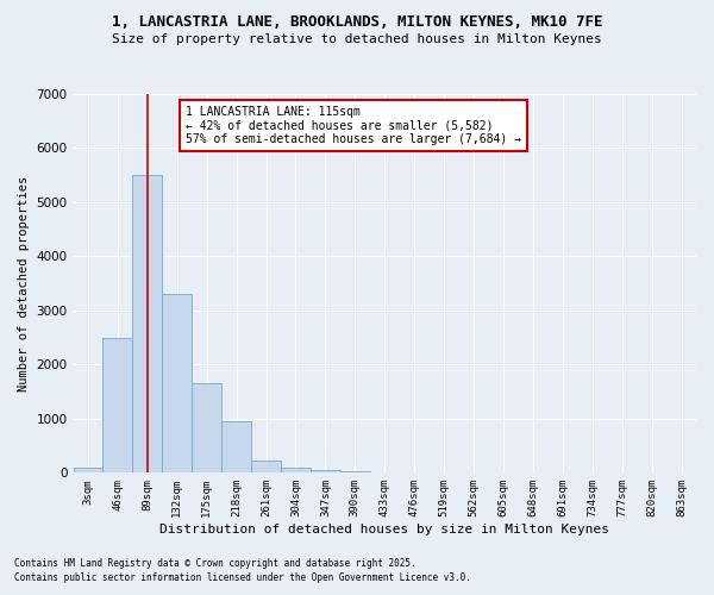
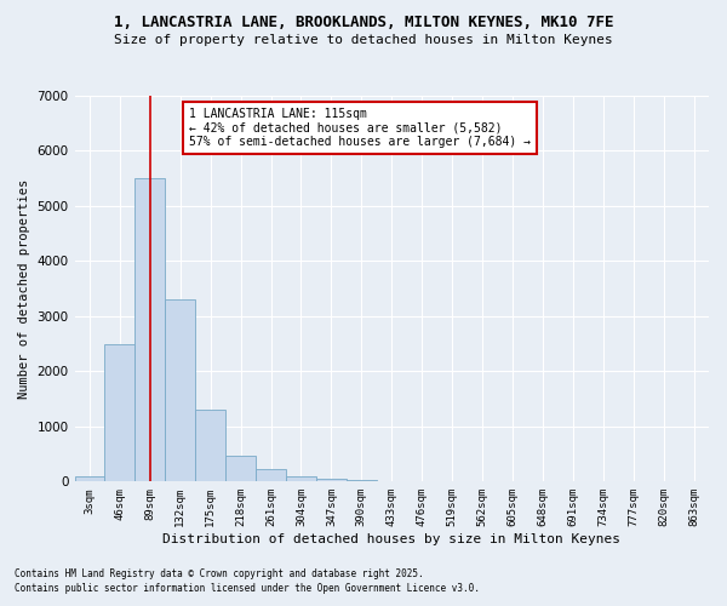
175sqm: 1650 -> 1300
218sqm: 950 -> 480
